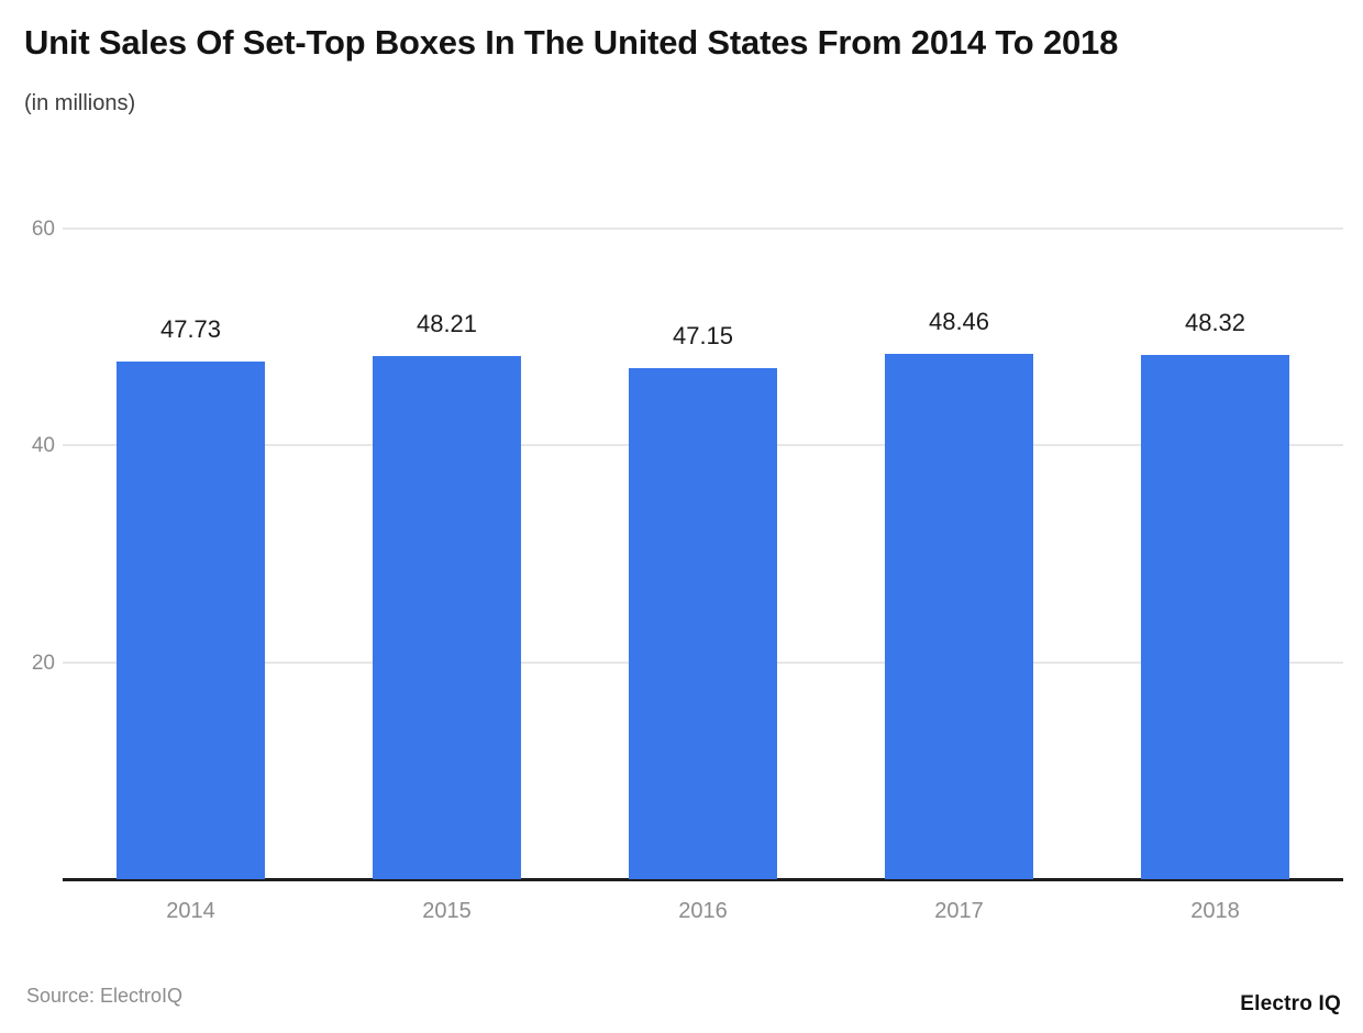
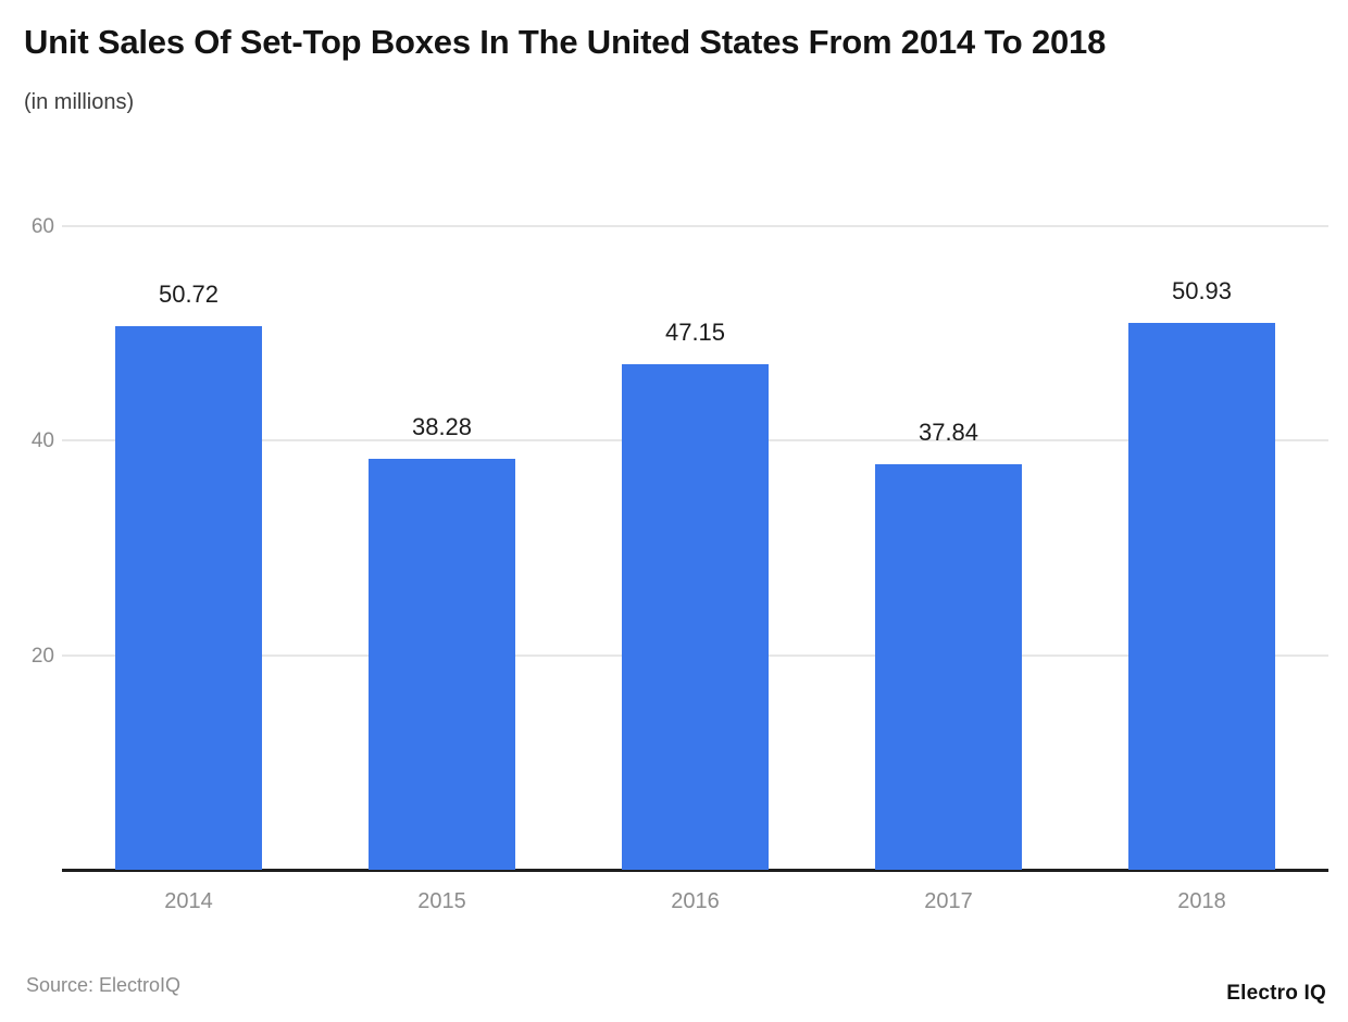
2014: 47.73 -> 50.72
2015: 48.21 -> 38.28
2017: 48.46 -> 37.84
2018: 48.32 -> 50.93
